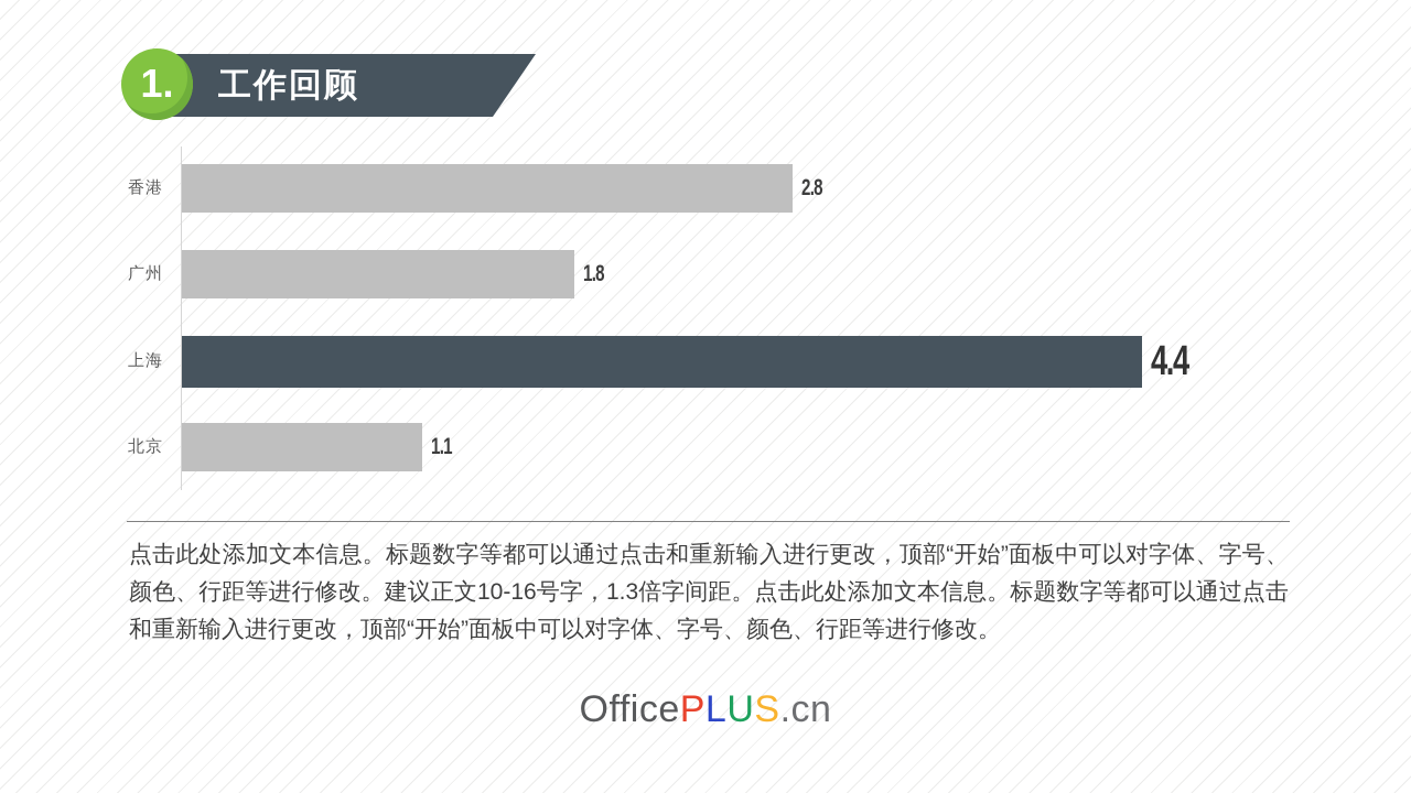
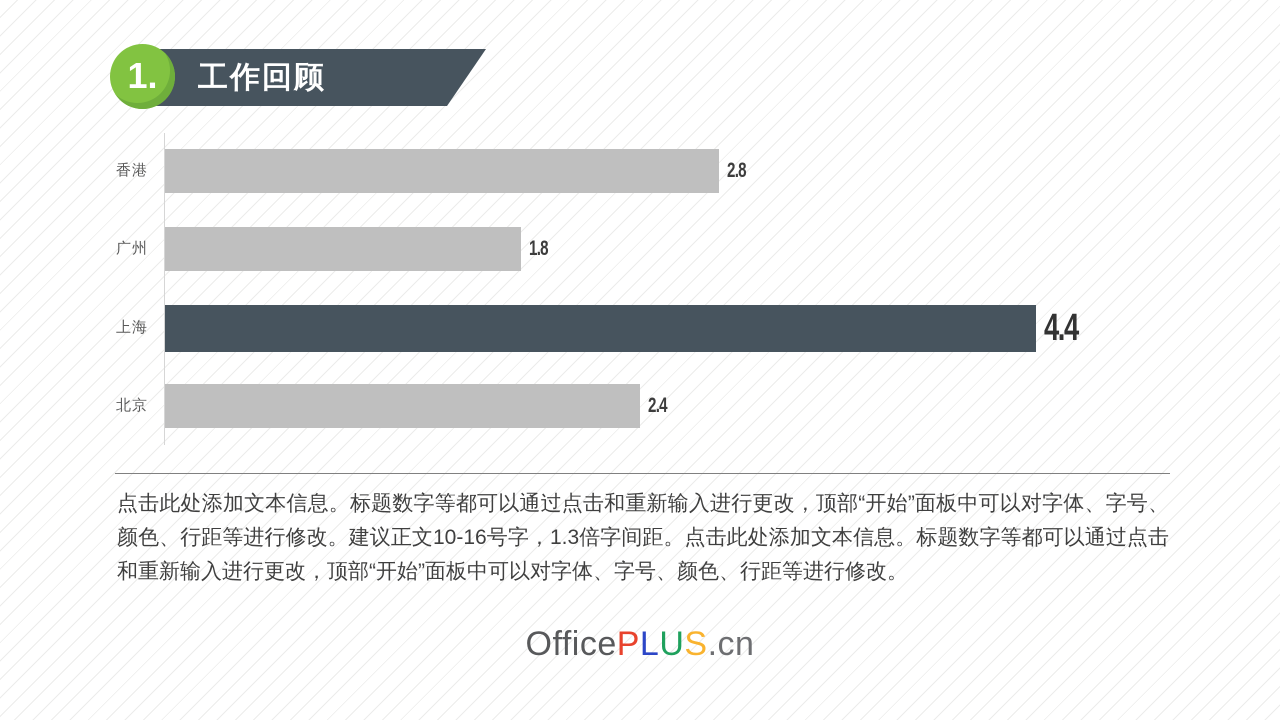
北京: 1.1 -> 2.4
